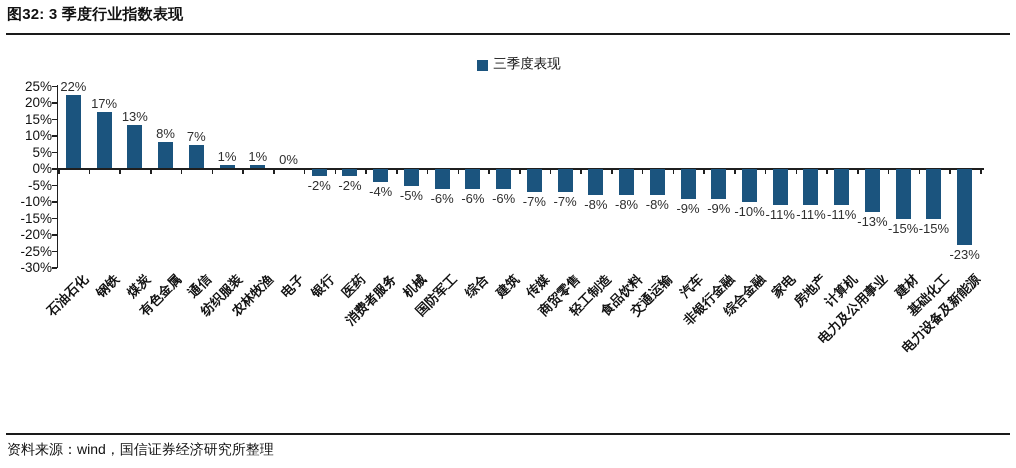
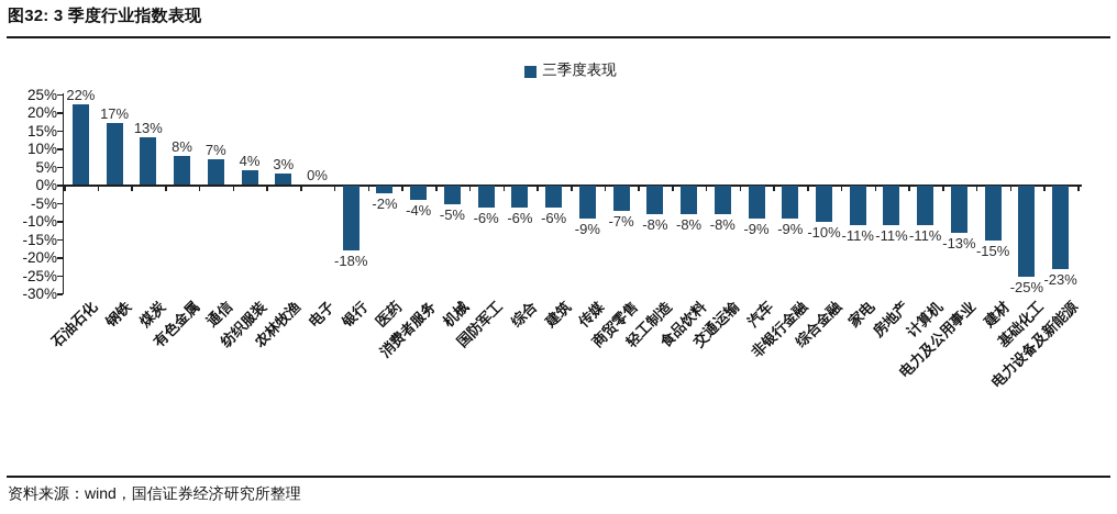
纺织服装: 1% -> 4%
农林牧渔: 1% -> 3%
银行: -2% -> -18%
传媒: -7% -> -9%
基础化工: -15% -> -25%
